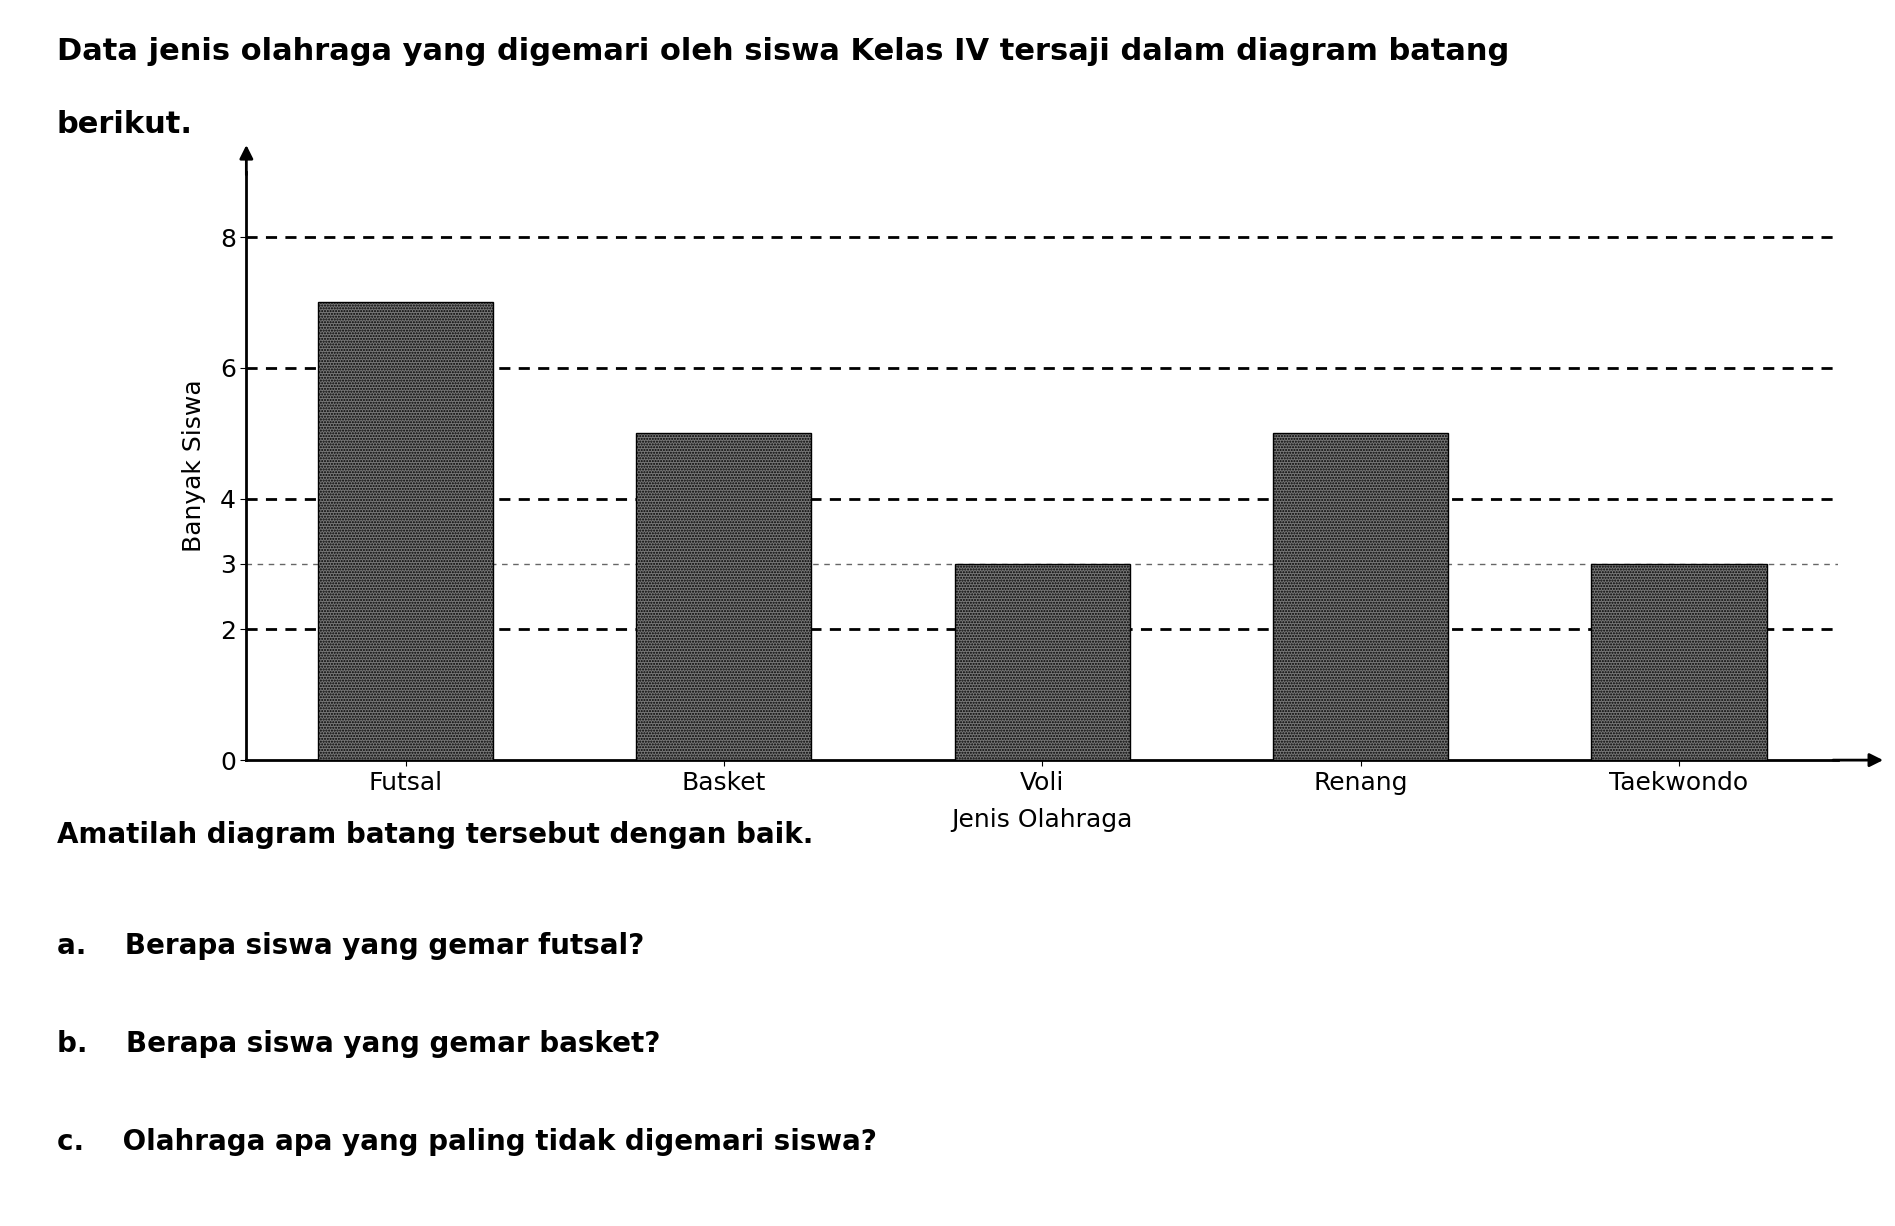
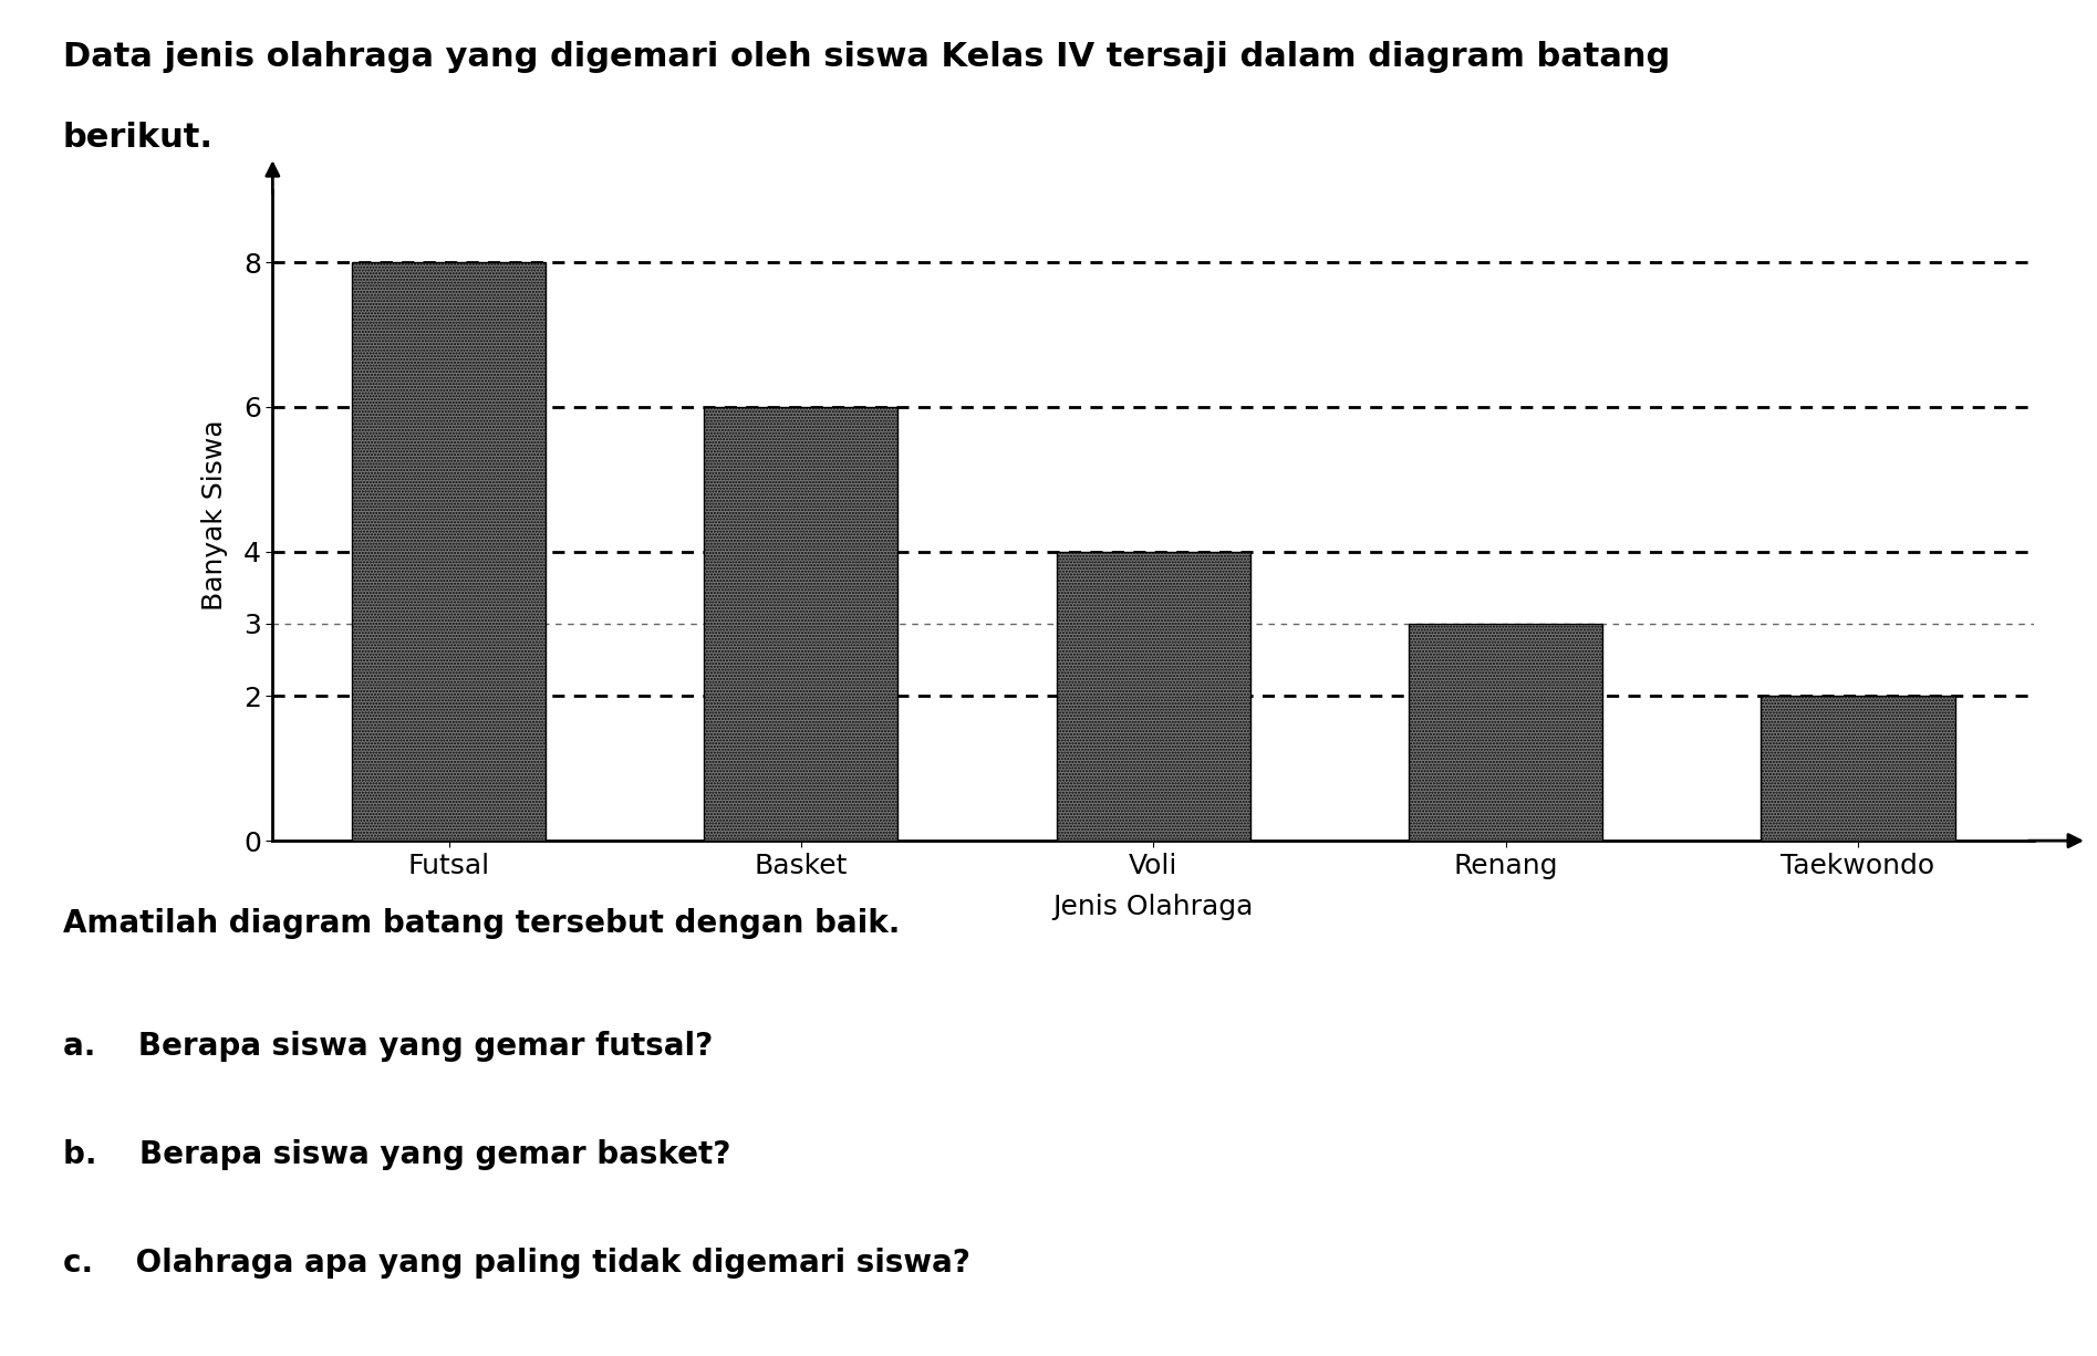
Futsal: 7 -> 8
Basket: 5 -> 6
Voli: 3 -> 4
Renang: 5 -> 3
Taekwondo: 3 -> 2
